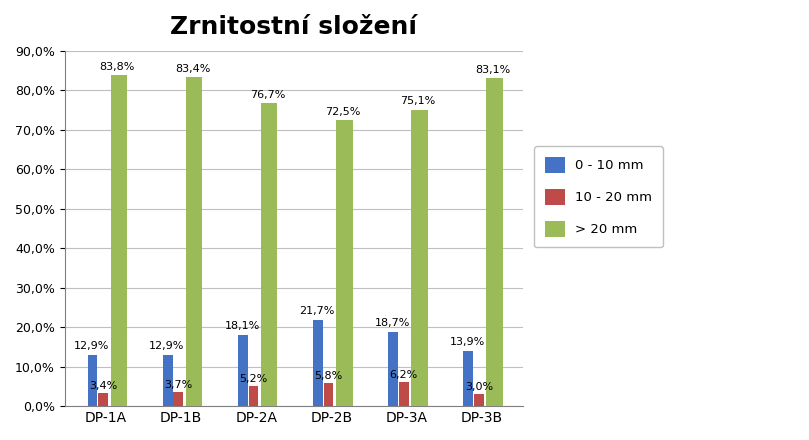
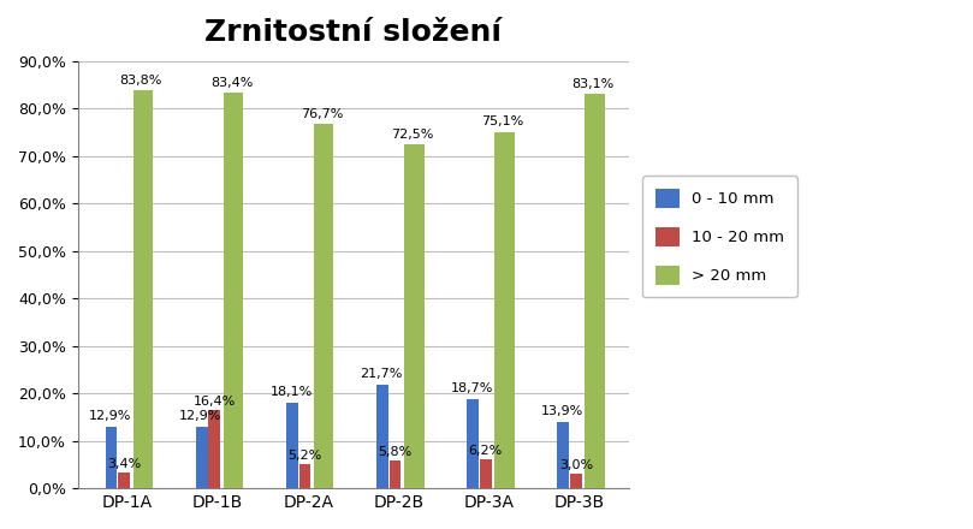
10 - 20 mm/DP-1B: 3,7% -> 16,4%
